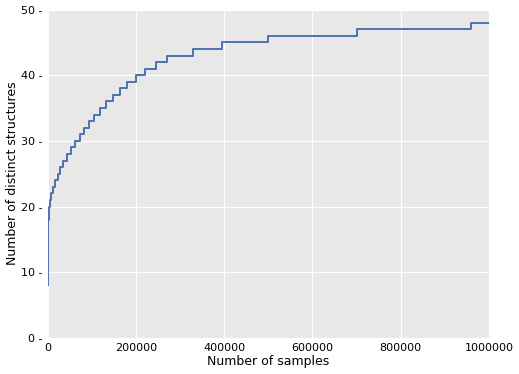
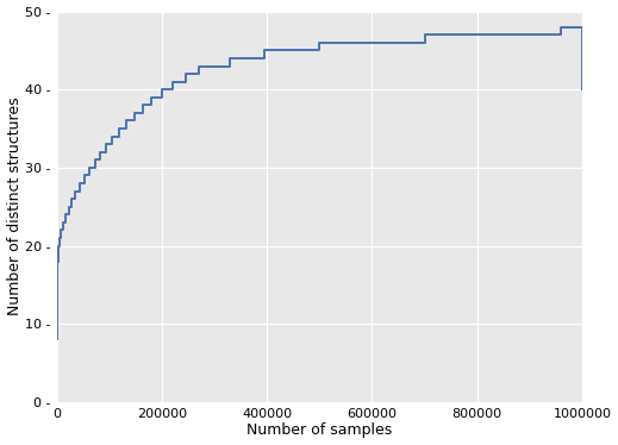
1000000: 48 - -> 40 -
